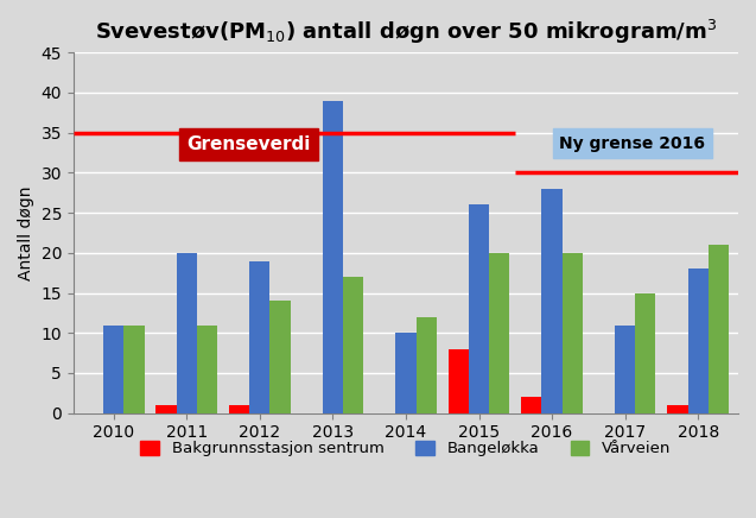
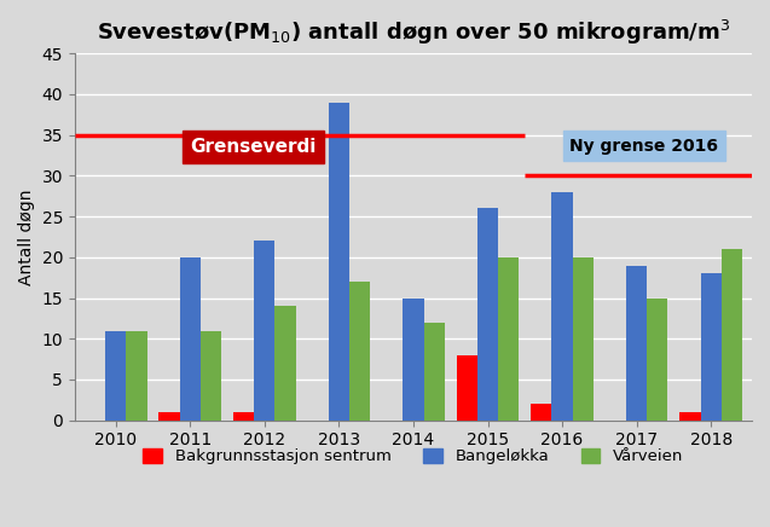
Bangeløkka/2012: 19 -> 22
Bangeløkka/2014: 10 -> 15
Bangeløkka/2017: 11 -> 19
